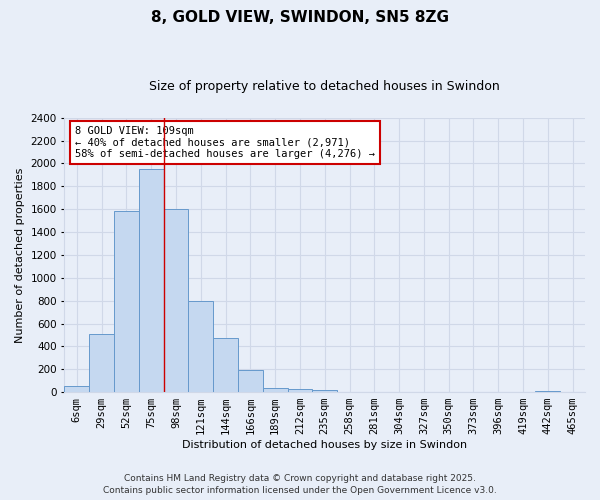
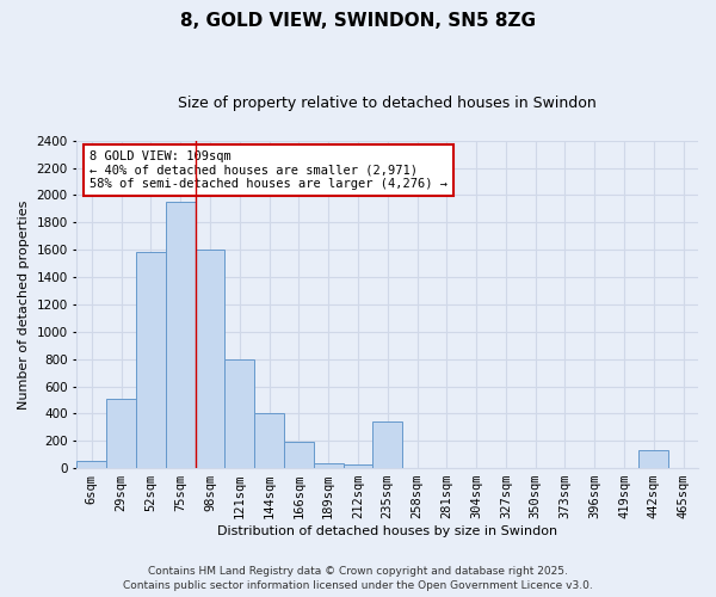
144sqm: 480 -> 400
235sqm: 20 -> 340
442sqm: 10 -> 130
